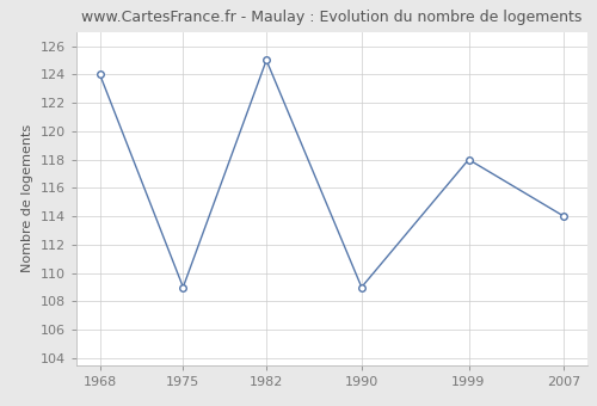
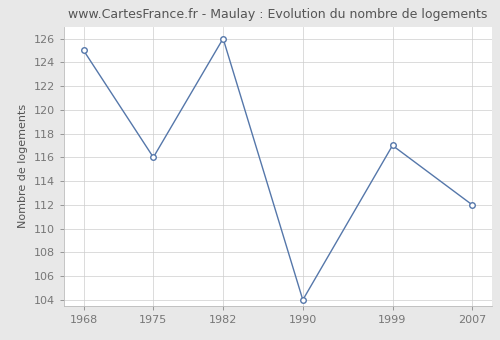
1968: 124 -> 125
1975: 109 -> 116
1982: 125 -> 126
1990: 109 -> 104
1999: 118 -> 117
2007: 114 -> 112
